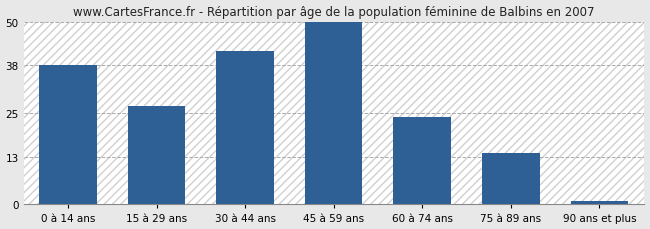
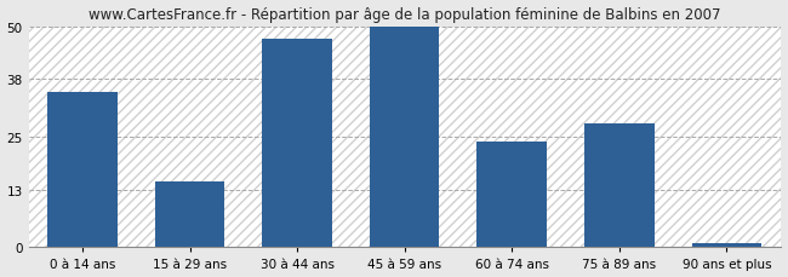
0 à 14 ans: 38 -> 35
15 à 29 ans: 27 -> 15
30 à 44 ans: 42 -> 47
75 à 89 ans: 14 -> 28
